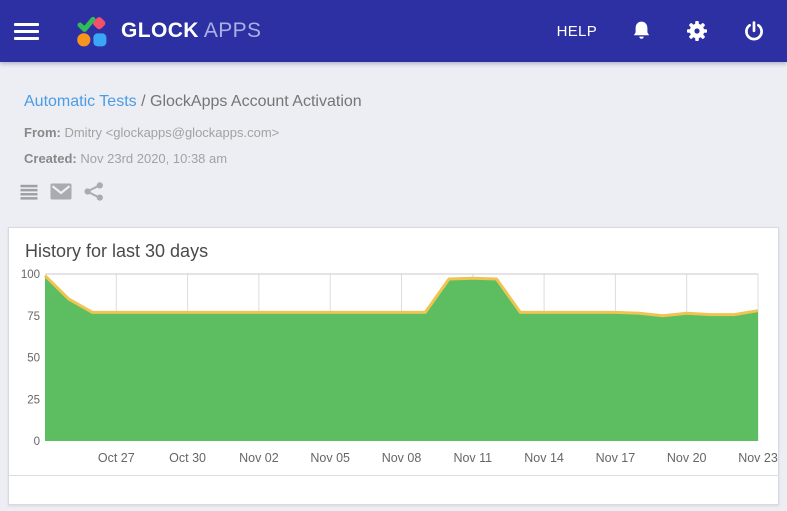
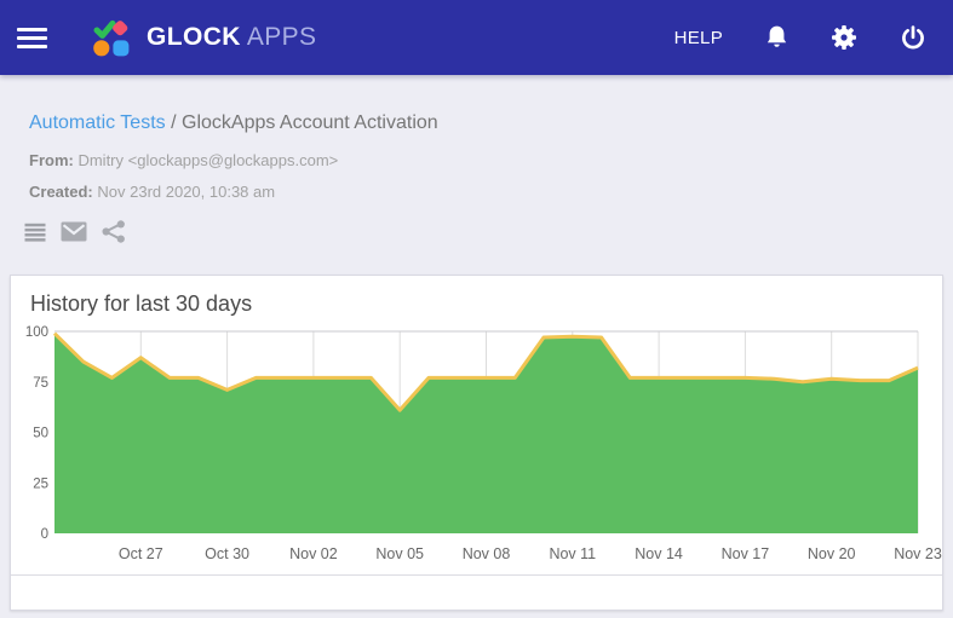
Oct 27: 77 -> 87
Oct 30: 77 -> 71
Nov 05: 77 -> 61
Nov 23: 78 -> 82
